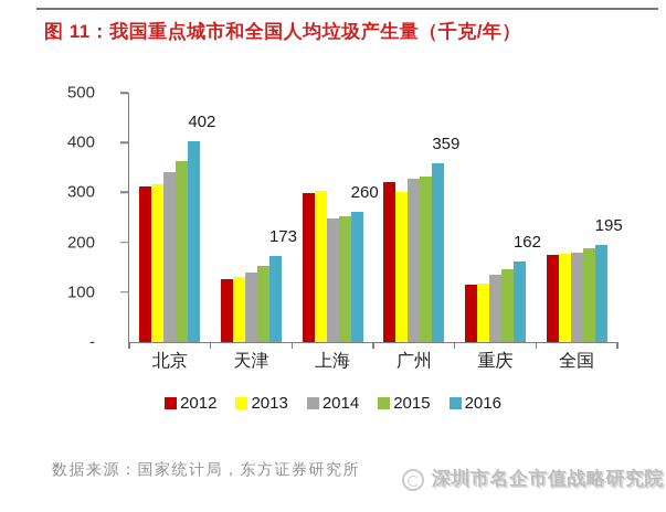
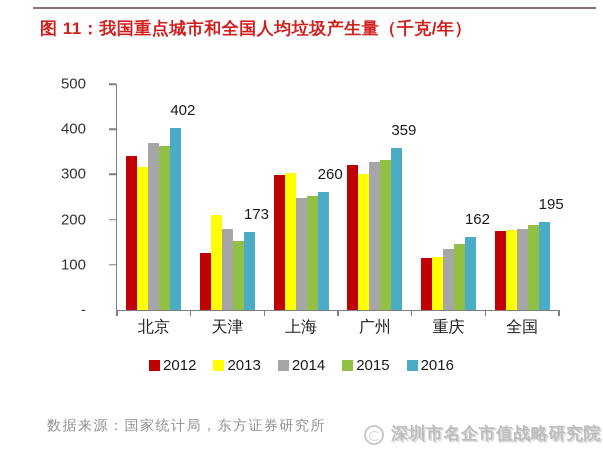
2012/北京: 310 -> 340
2014/北京: 340 -> 370
2013/天津: 130 -> 210
2014/天津: 140 -> 180
